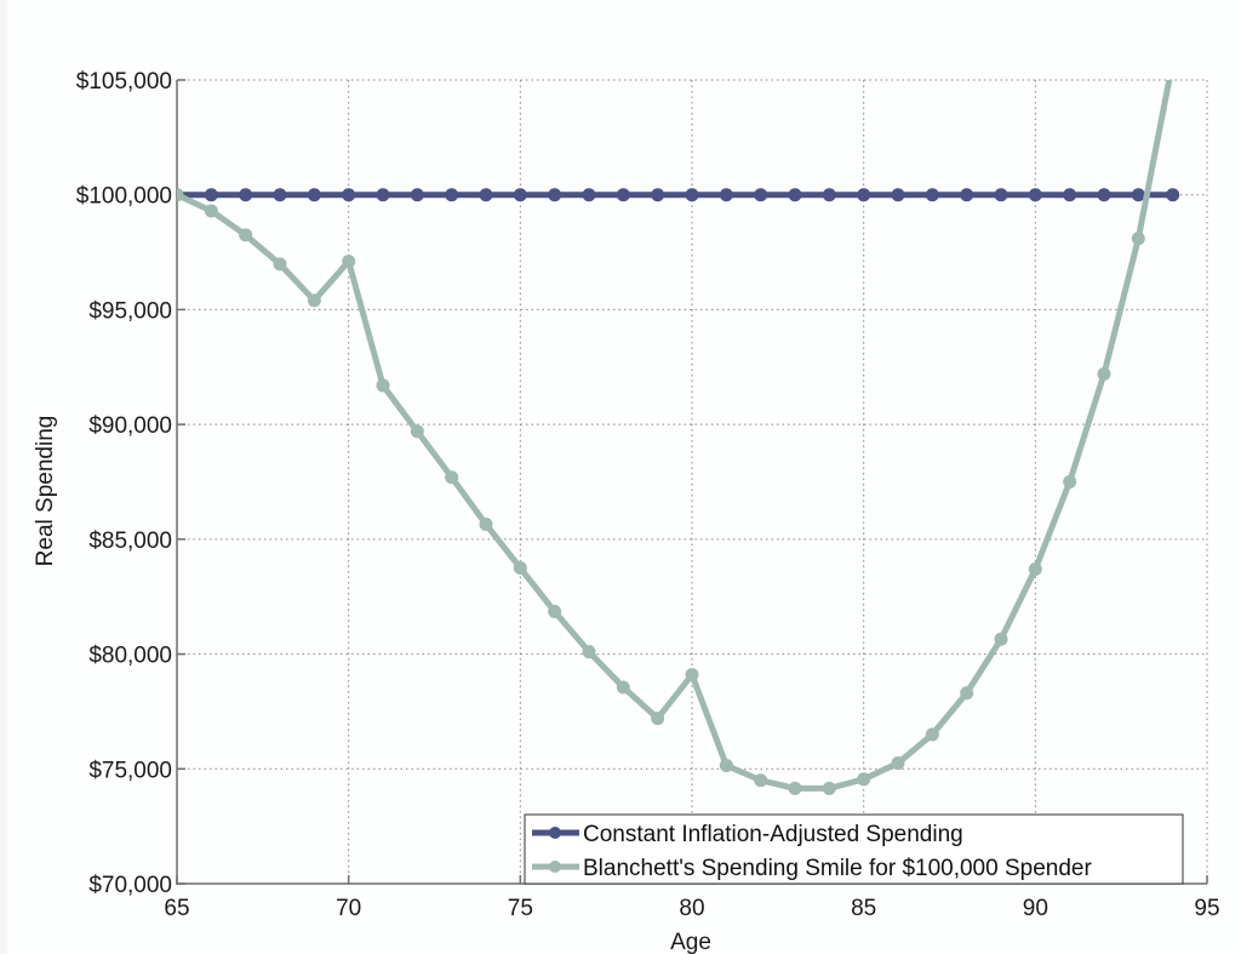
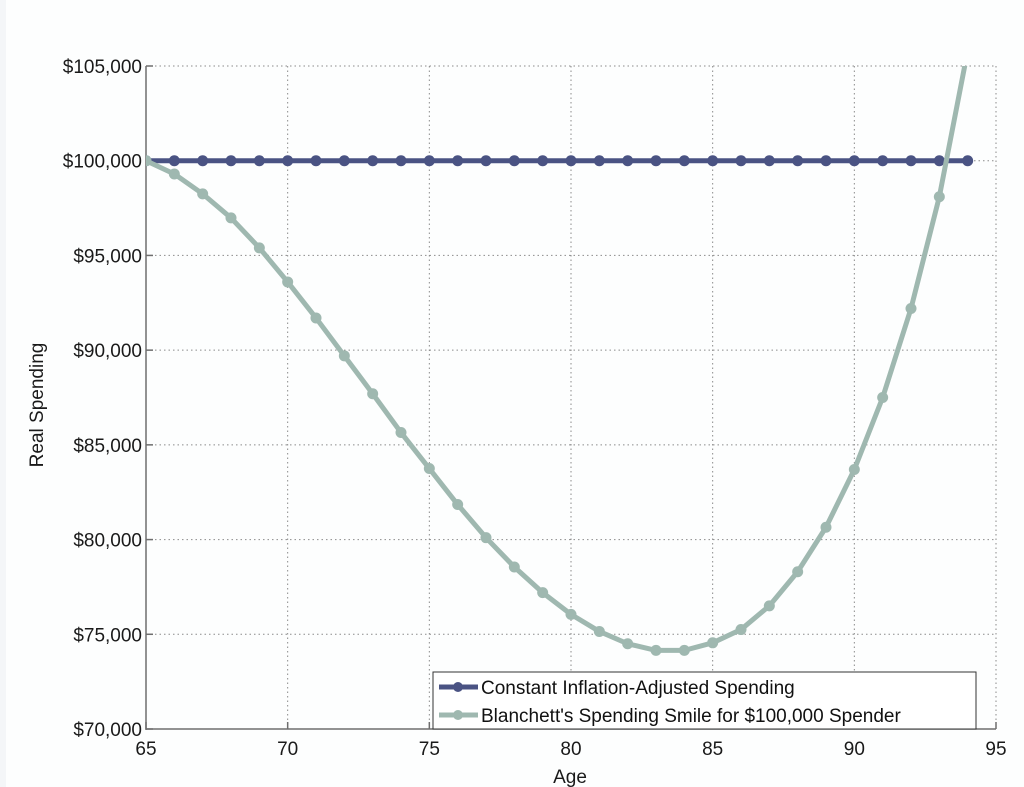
Blanchett's Spending Smile for $100,000 Spender/70: $97100 -> $93600
Blanchett's Spending Smile for $100,000 Spender/80: $79100 -> $76000
